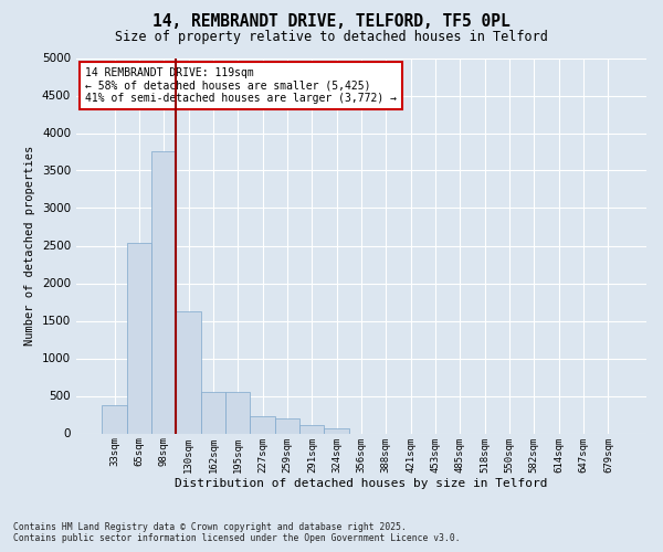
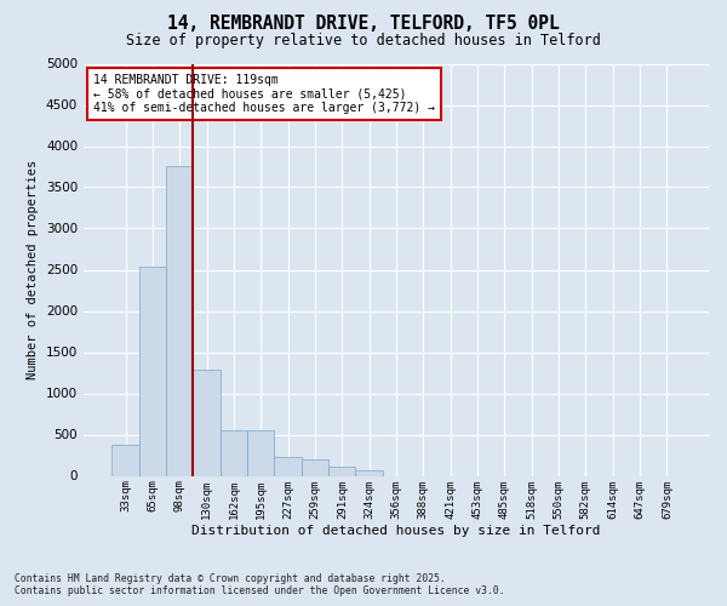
130sqm: 1620 -> 1280
